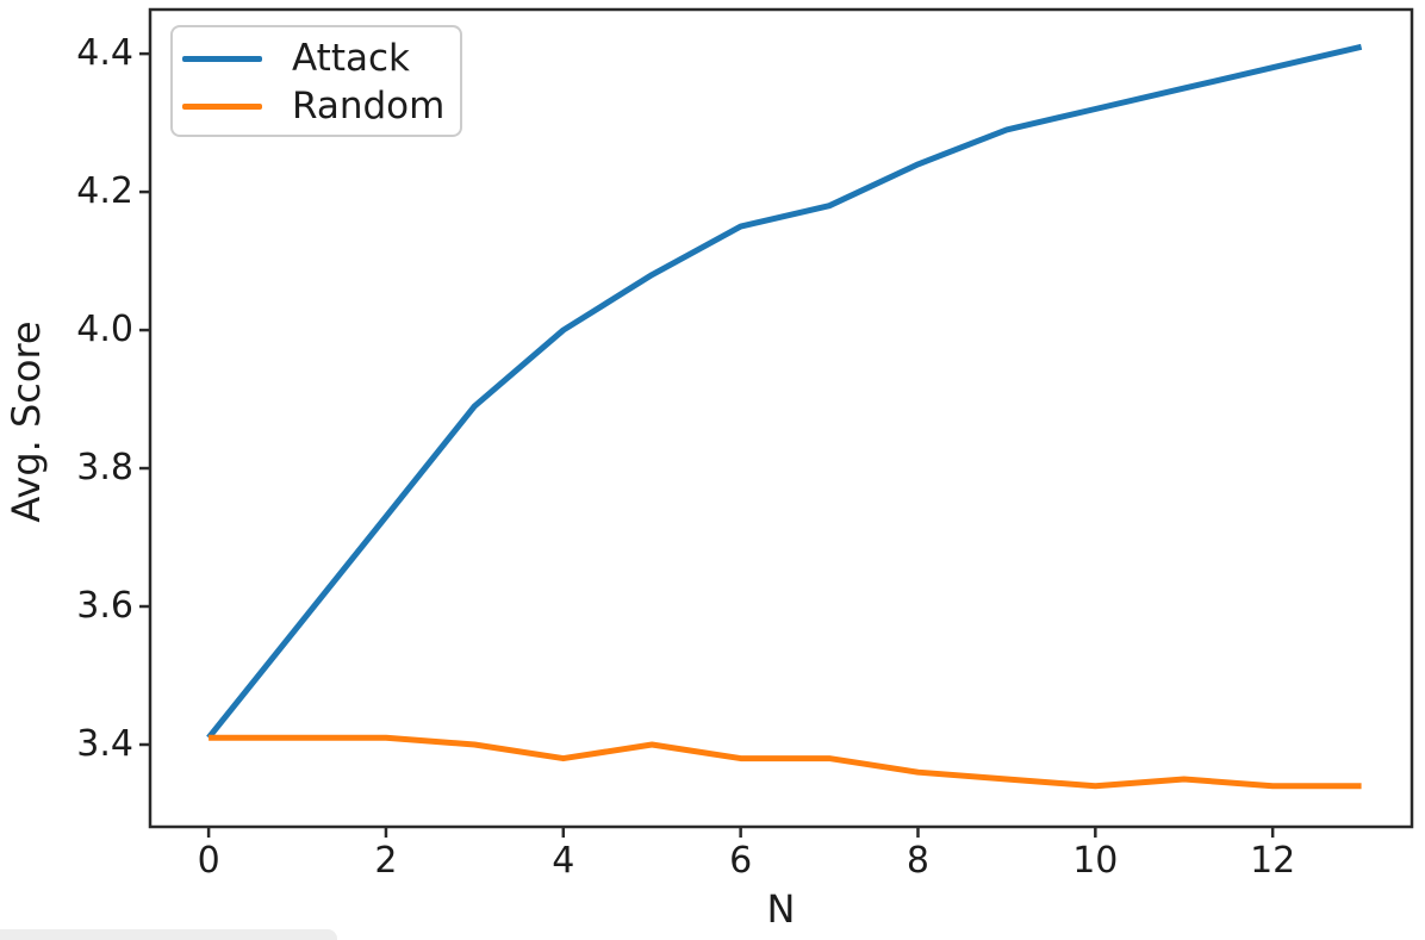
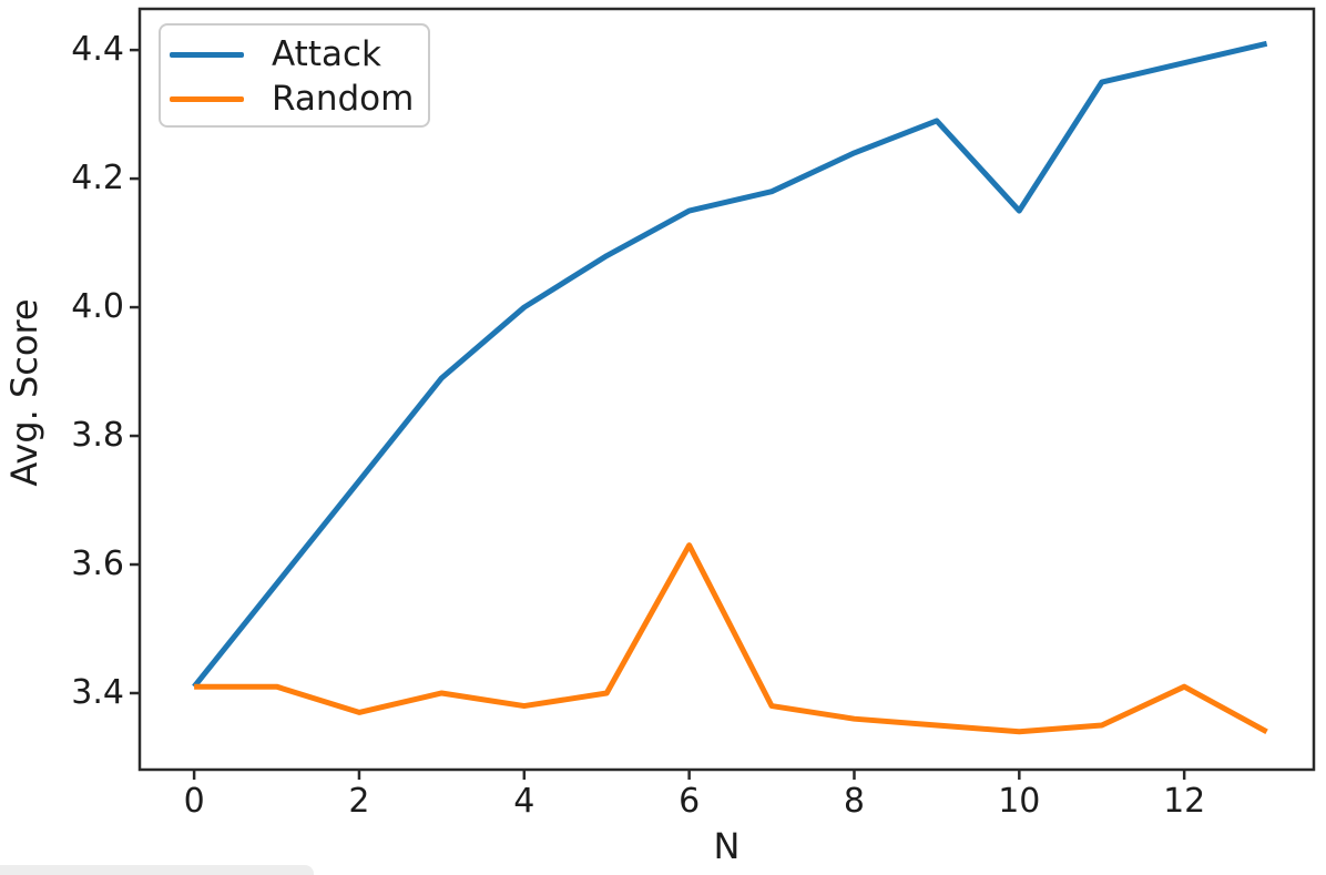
Random/2: 3.41 -> 3.37
Random/6: 3.38 -> 3.63
Attack/10: 4.32 -> 4.15
Random/12: 3.34 -> 3.41
